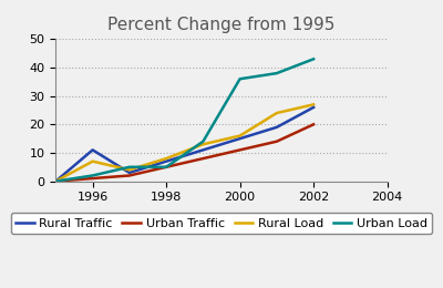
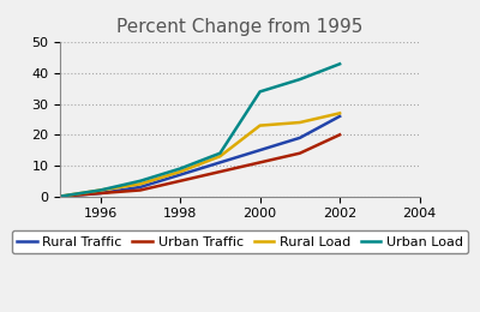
Rural Traffic/1996: 11 -> 1
Rural Load/1996: 7 -> 2
Urban Load/1998: 5 -> 9
Rural Load/2000: 16 -> 23
Urban Load/2000: 36 -> 34
